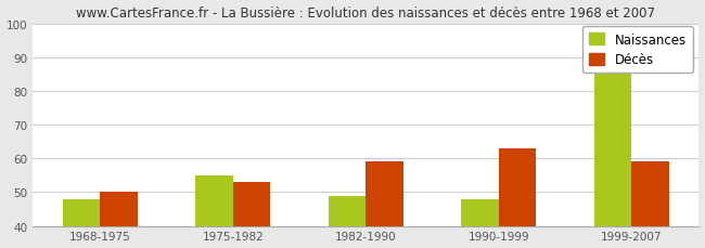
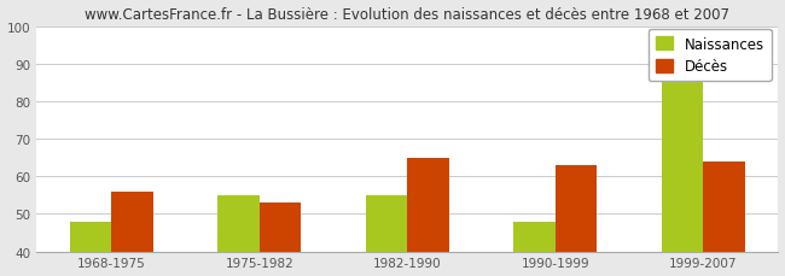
Décès/1968-1975: 50 -> 56
Naissances/1982-1990: 49 -> 55
Décès/1982-1990: 59 -> 65
Décès/1999-2007: 59 -> 64
